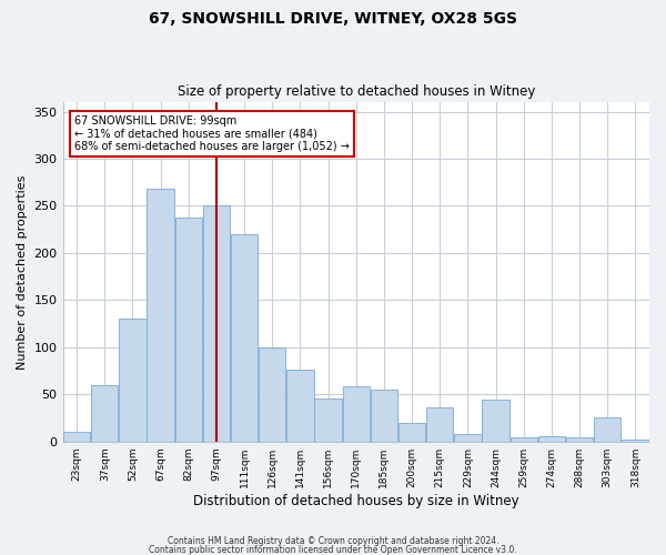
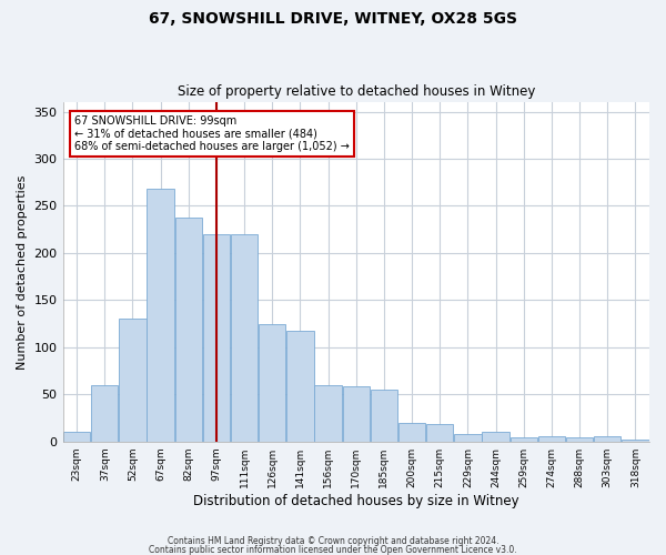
97sqm: 250 -> 220
126sqm: 100 -> 125
141sqm: 76 -> 118
156sqm: 46 -> 60
215sqm: 36 -> 18
244sqm: 44 -> 10
303sqm: 26 -> 6
